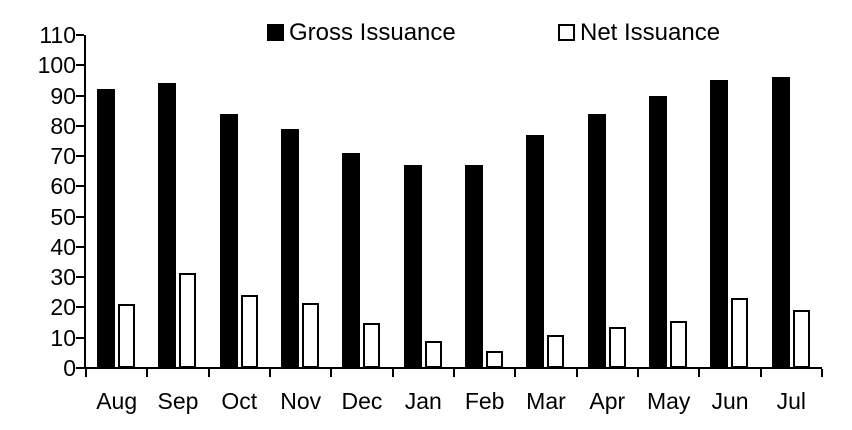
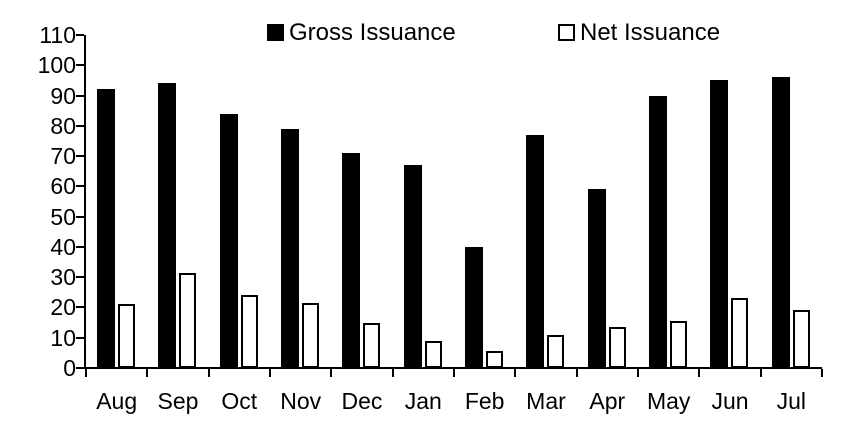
Gross Issuance/Feb: 67 -> 40
Gross Issuance/Apr: 84 -> 59
